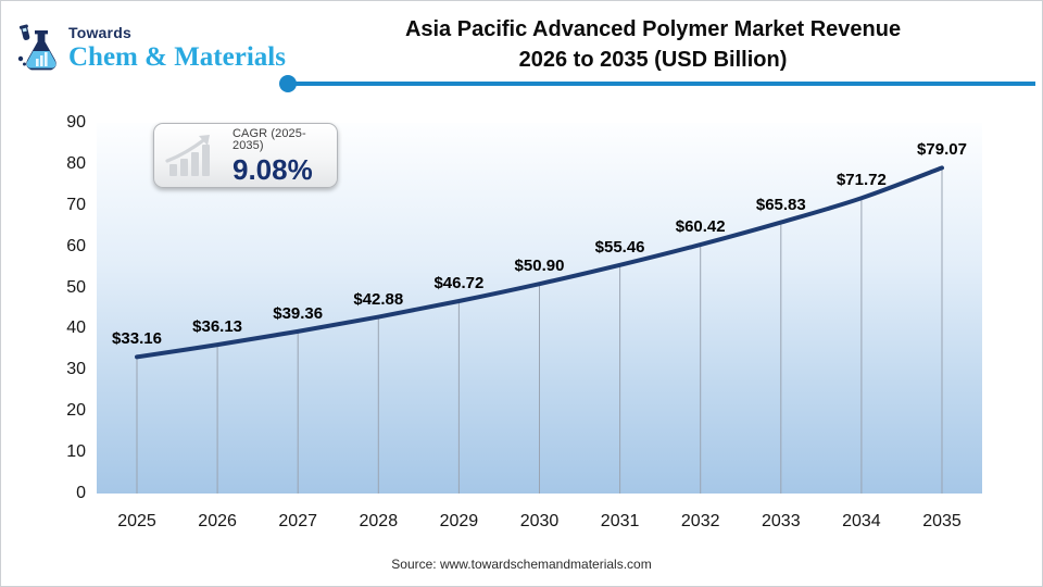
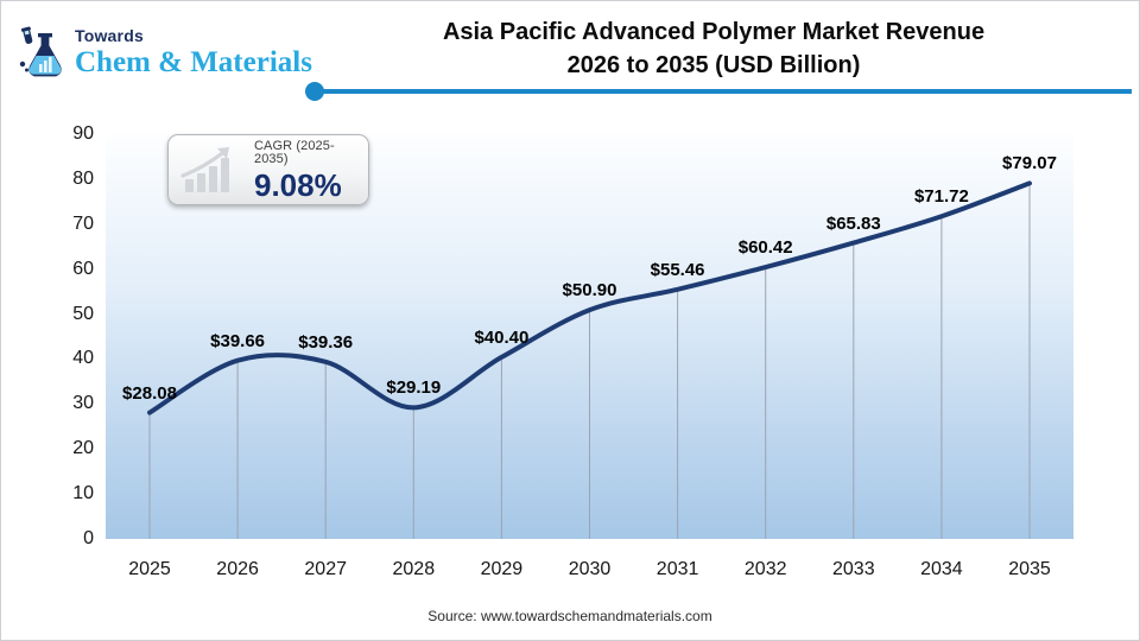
2025: $33.16 -> $28.08
2026: $36.13 -> $39.66
2028: $42.88 -> $29.19
2029: $46.72 -> $40.40
